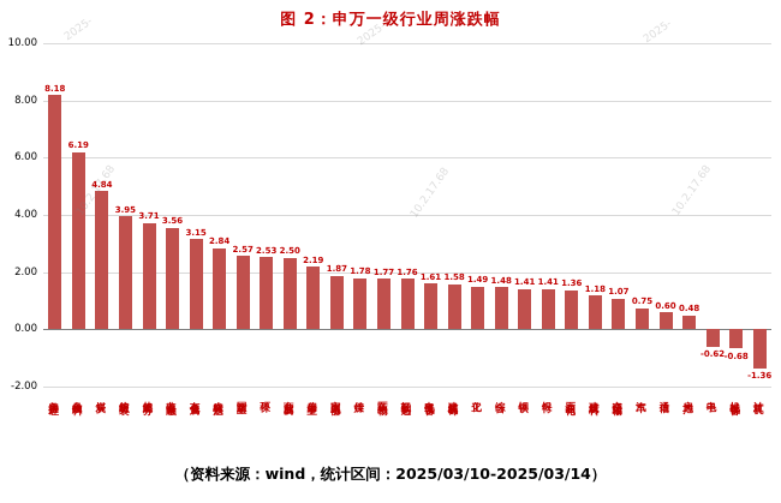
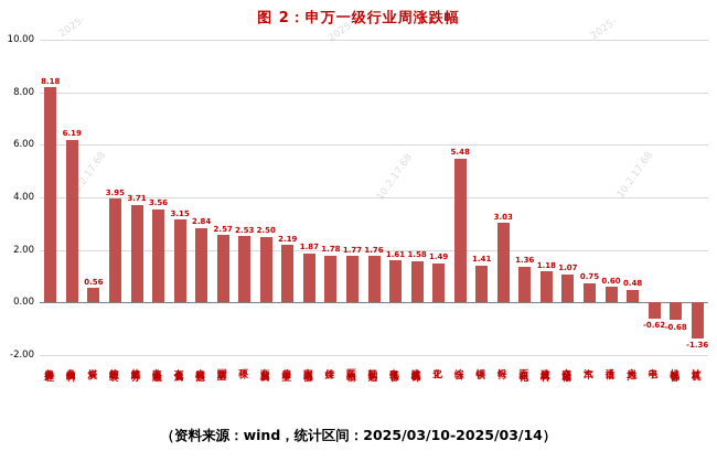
煤炭: 4.84 -> 0.56
综合: 1.48 -> 5.48
银行: 1.41 -> 3.03
